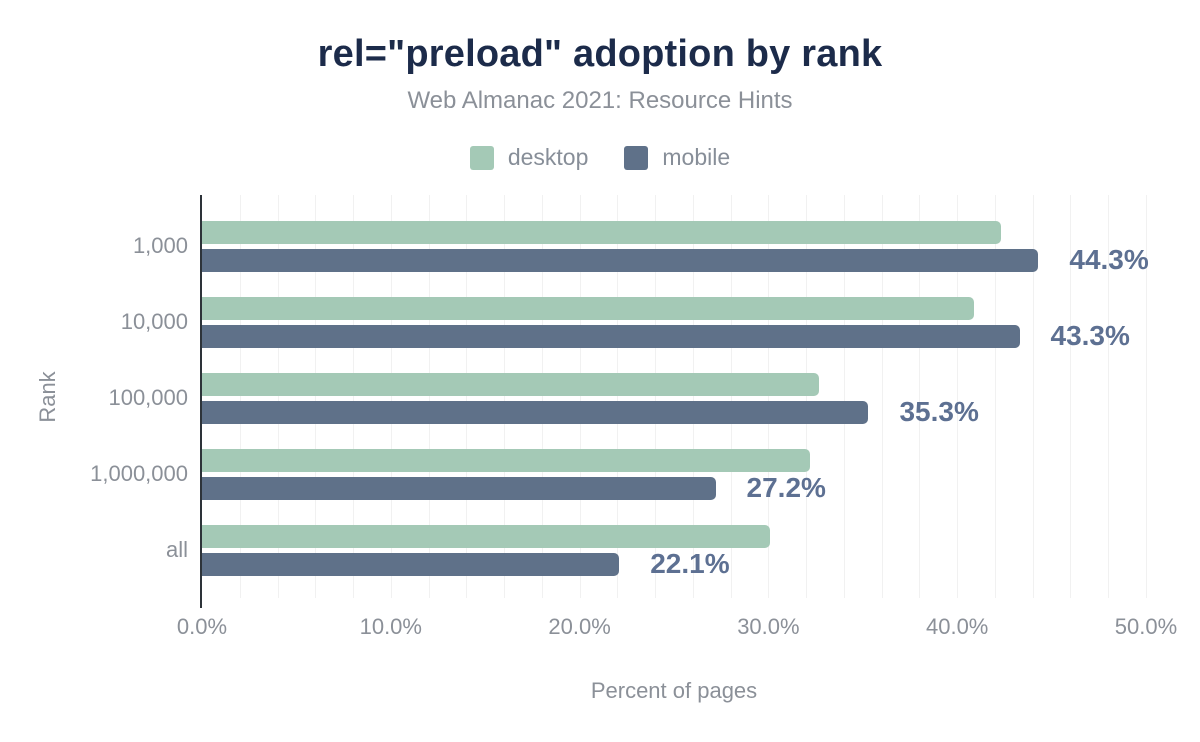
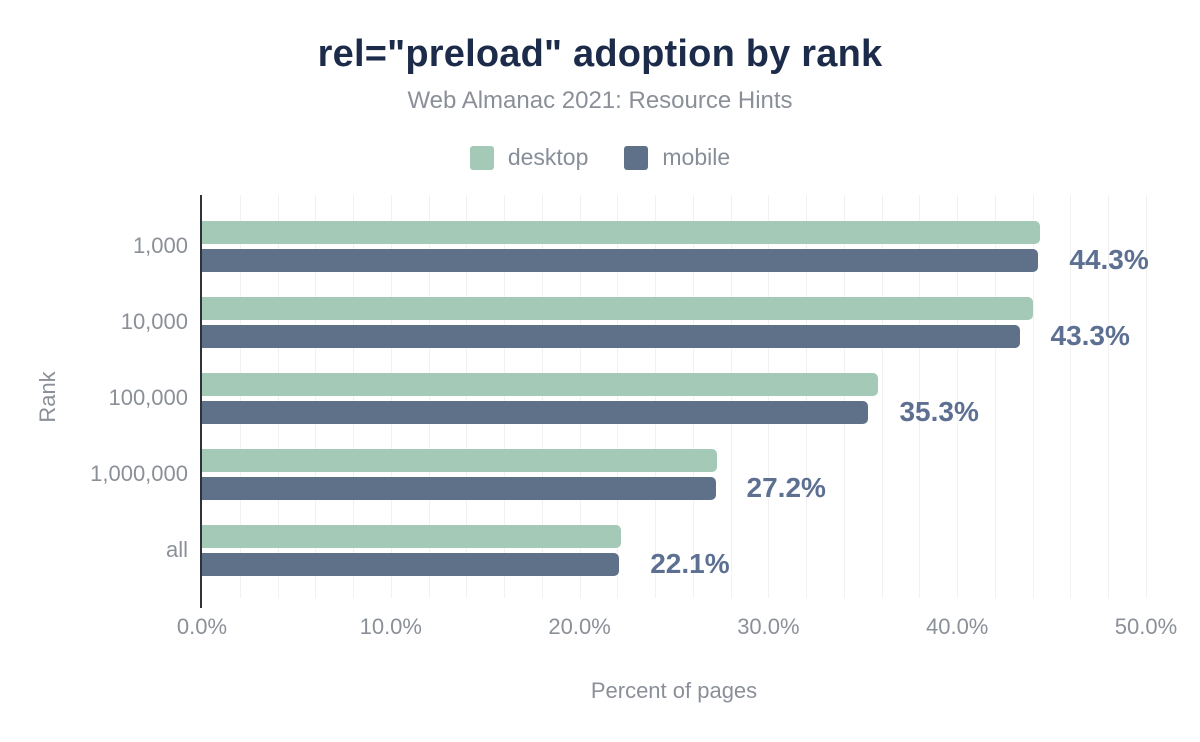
desktop/1,000: 42.3% -> 44.4%
desktop/10,000: 40.9% -> 44.0%
desktop/100,000: 32.7% -> 35.8%
desktop/1,000,000: 32.2% -> 27.3%
desktop/all: 30.1% -> 22.2%
